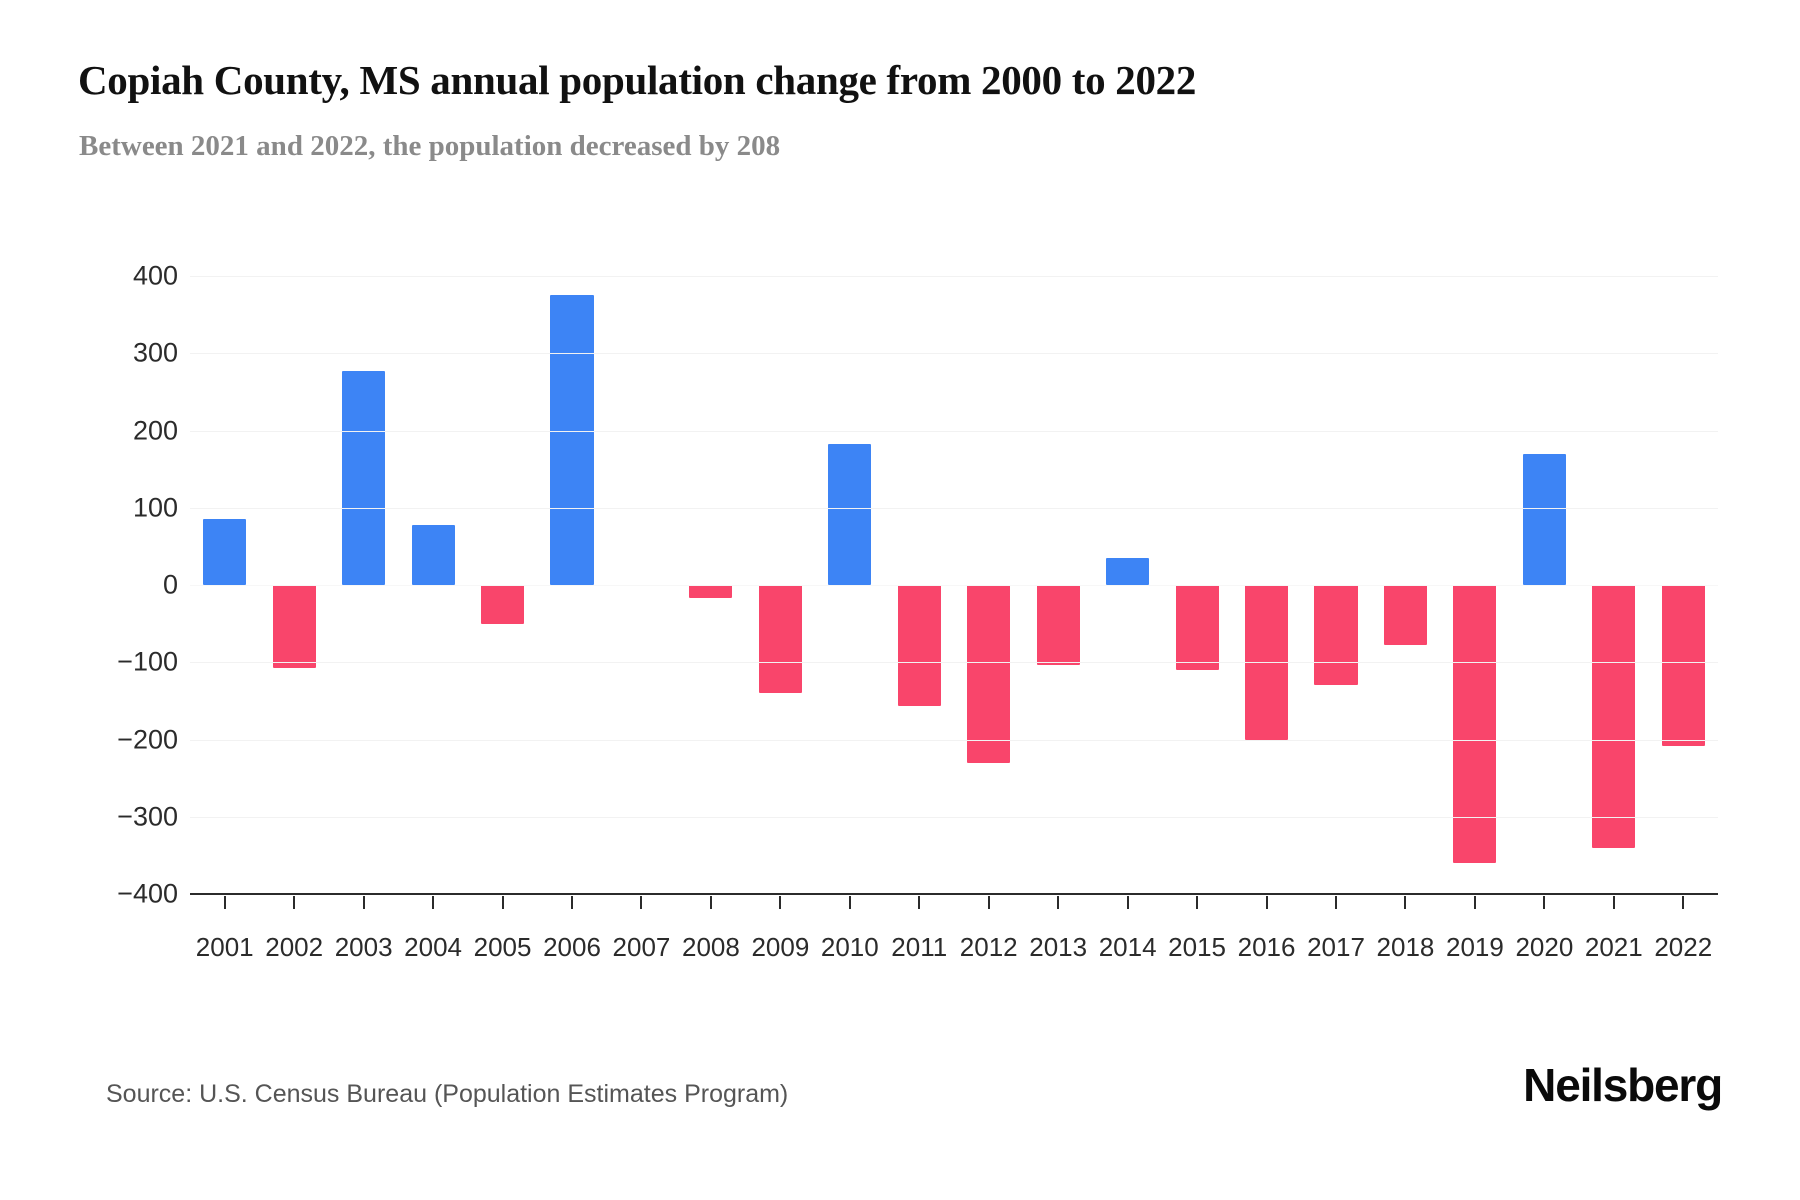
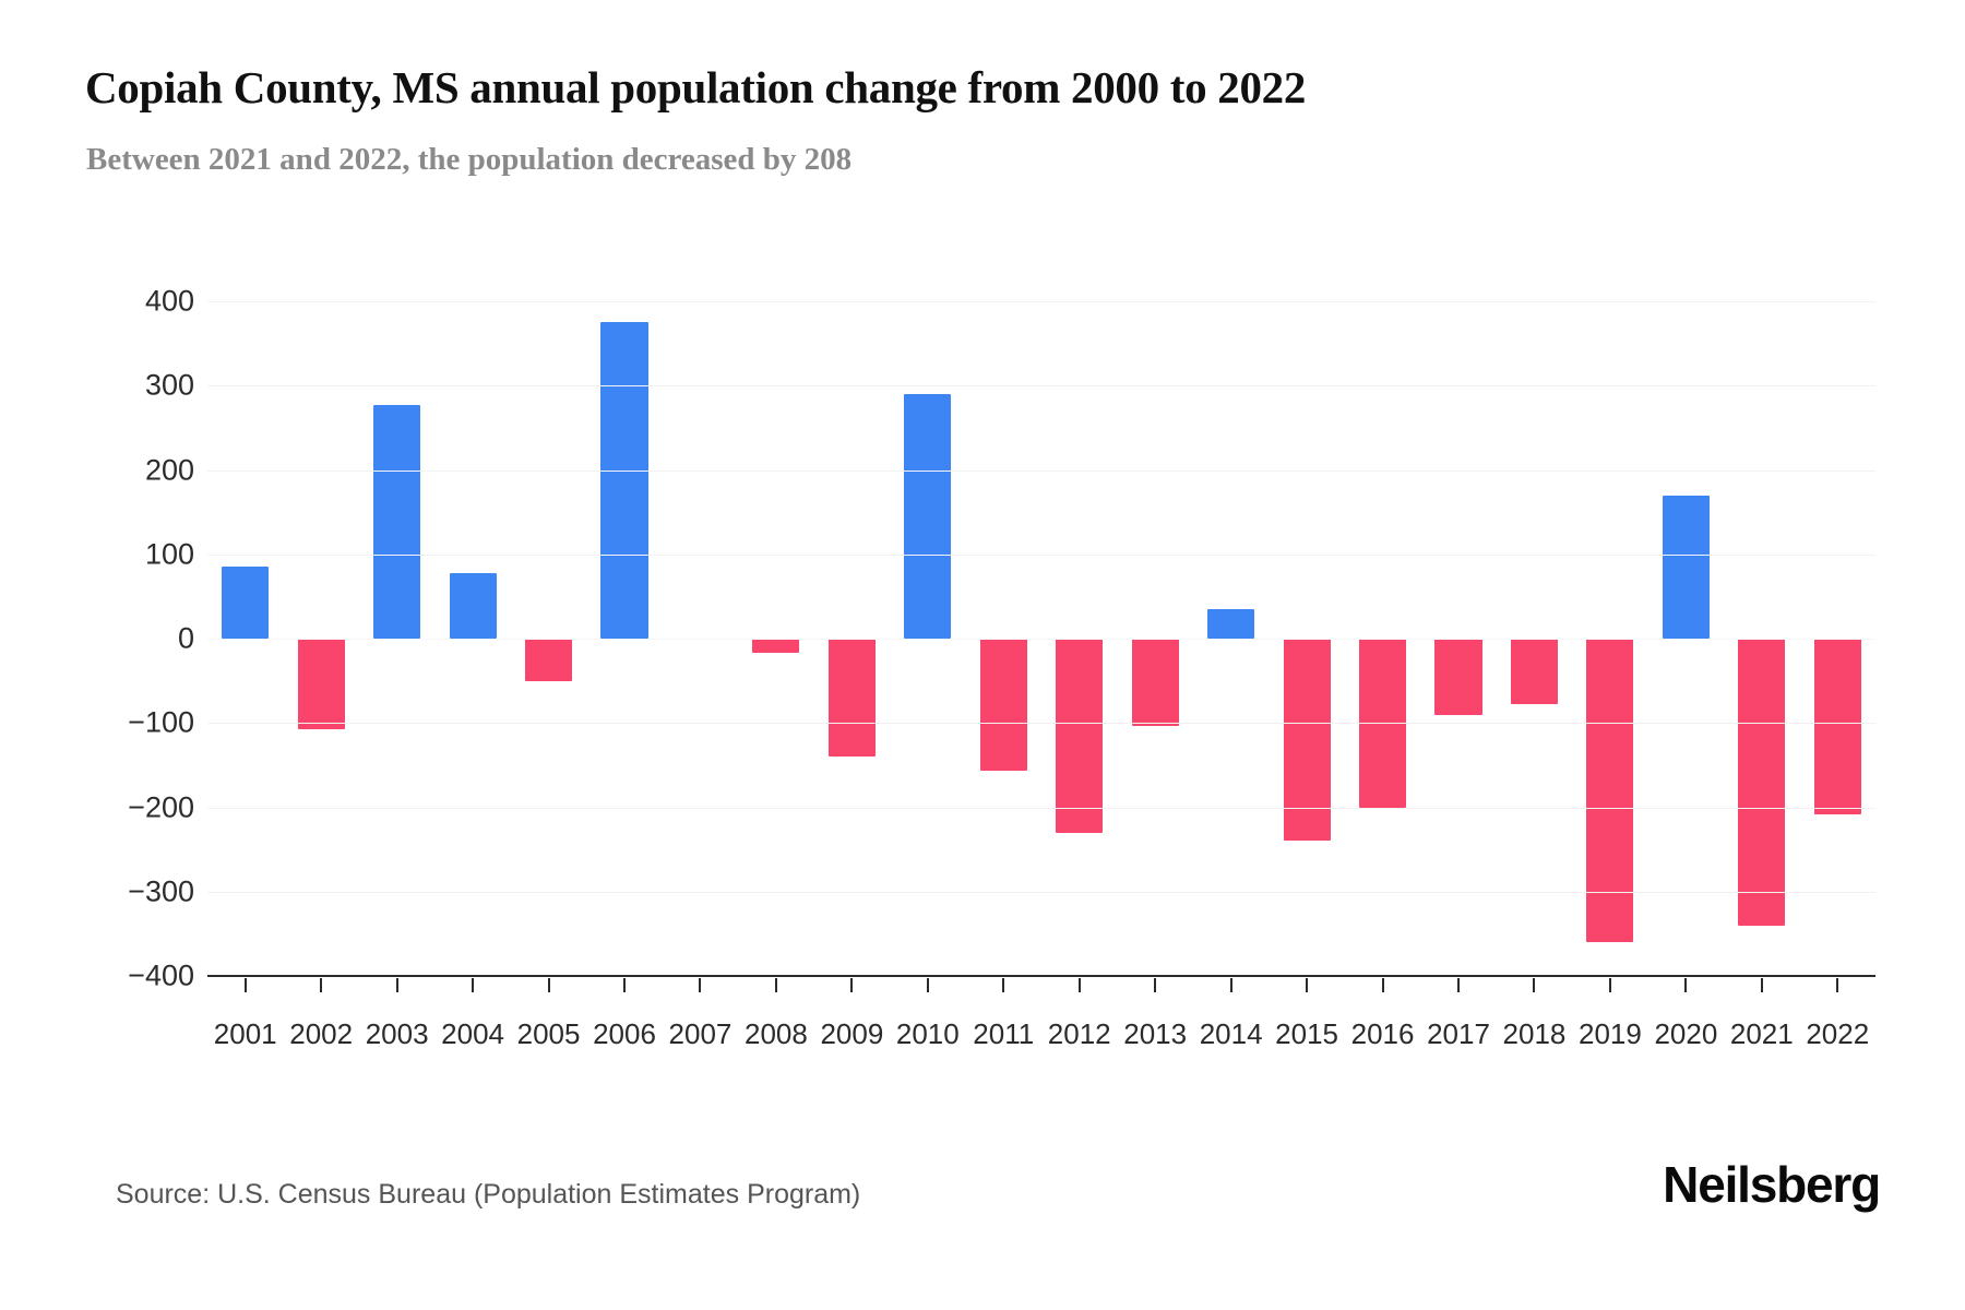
2010: 180 -> 290
2015: -110 -> -240
2017: -130 -> -90
